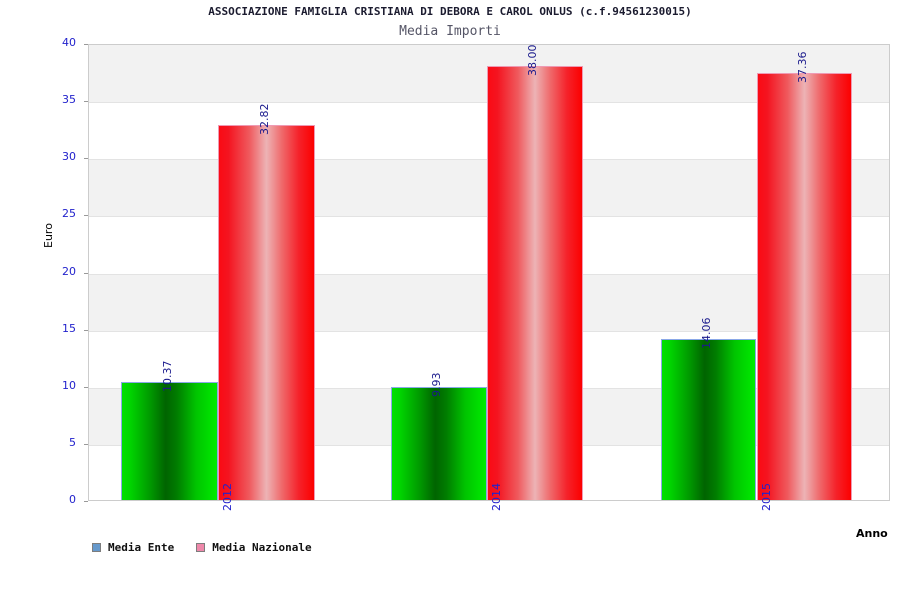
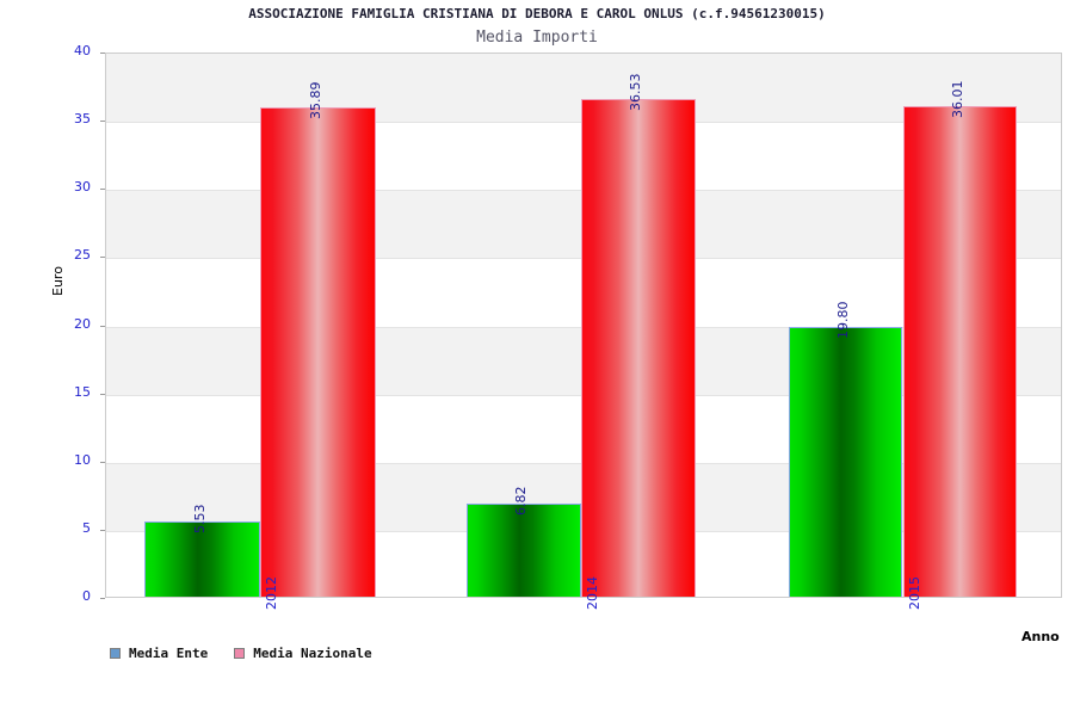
Media Ente/2012: 10.37 -> 5.53
Media Nazionale/2012: 32.82 -> 35.89
Media Ente/2014: 9.93 -> 6.82
Media Nazionale/2014: 38.00 -> 36.53
Media Ente/2015: 14.06 -> 19.80
Media Nazionale/2015: 37.36 -> 36.01
